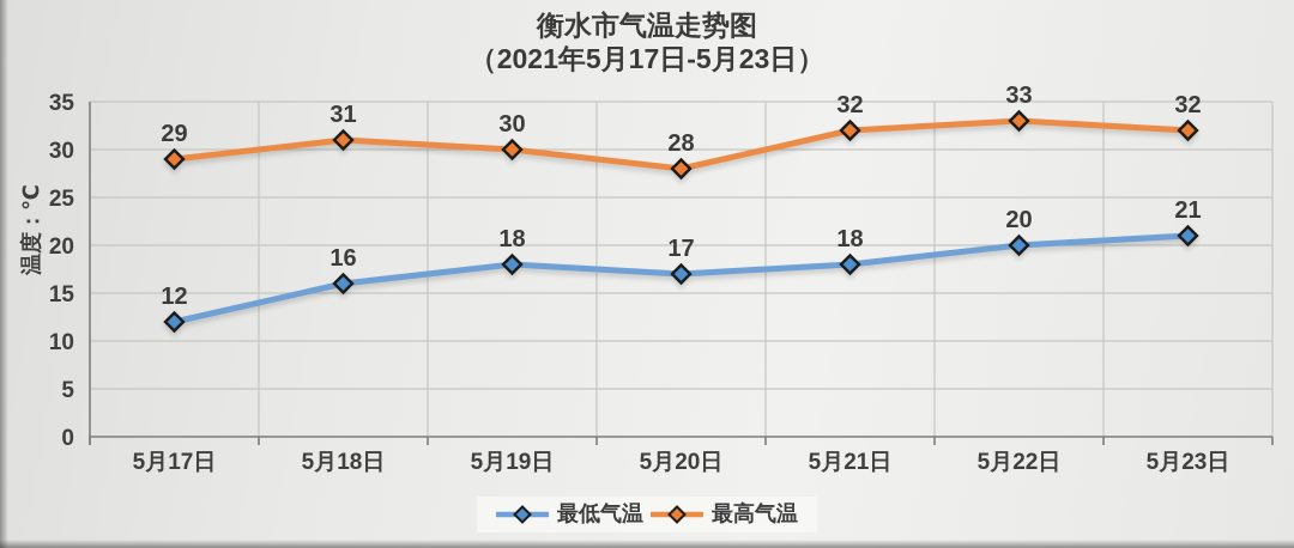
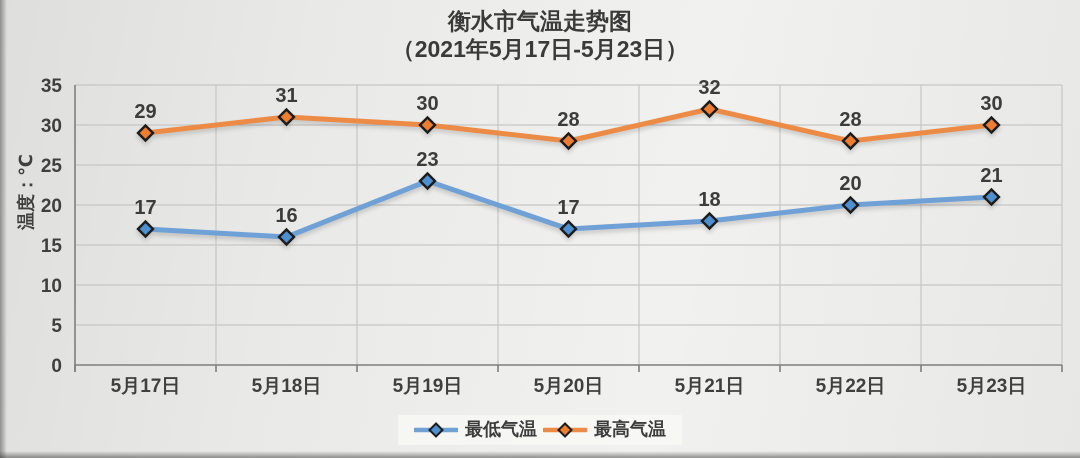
最低气温/5月17日: 12 -> 17
最低气温/5月19日: 18 -> 23
最高气温/5月22日: 33 -> 28
最高气温/5月23日: 32 -> 30
